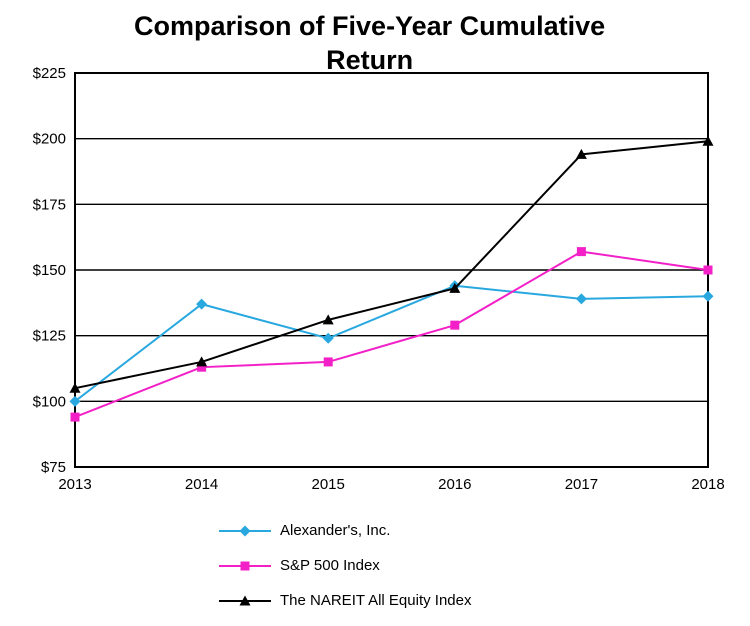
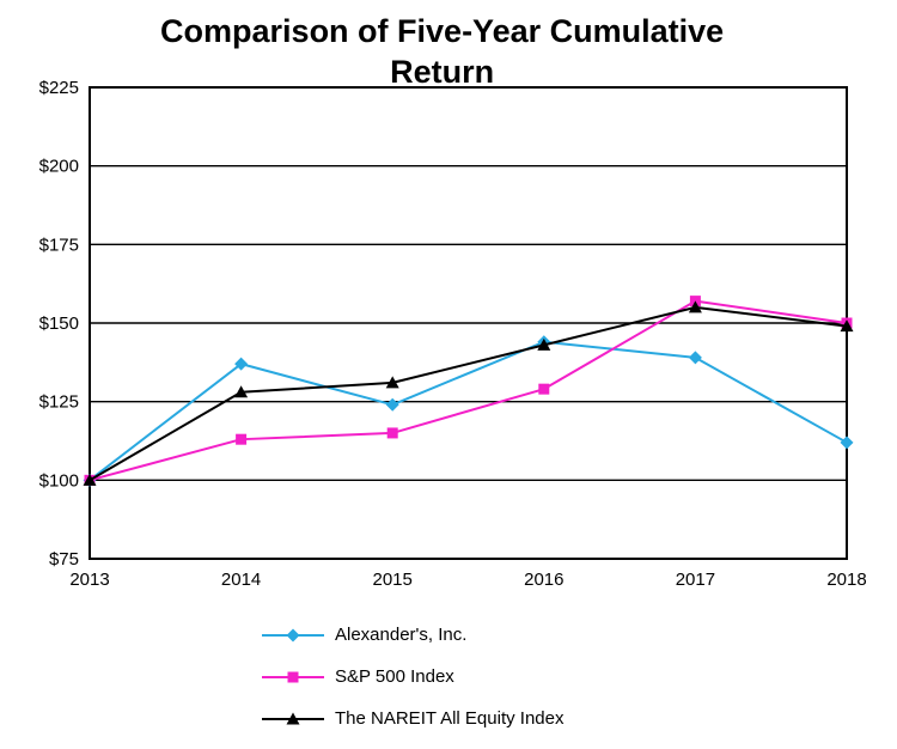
S&P 500 Index/2013: $94 -> $100
The NAREIT All Equity Index/2013: $105 -> $100
The NAREIT All Equity Index/2014: $115 -> $128
The NAREIT All Equity Index/2017: $194 -> $155
Alexander's, Inc./2018: $140 -> $112
The NAREIT All Equity Index/2018: $199 -> $149
